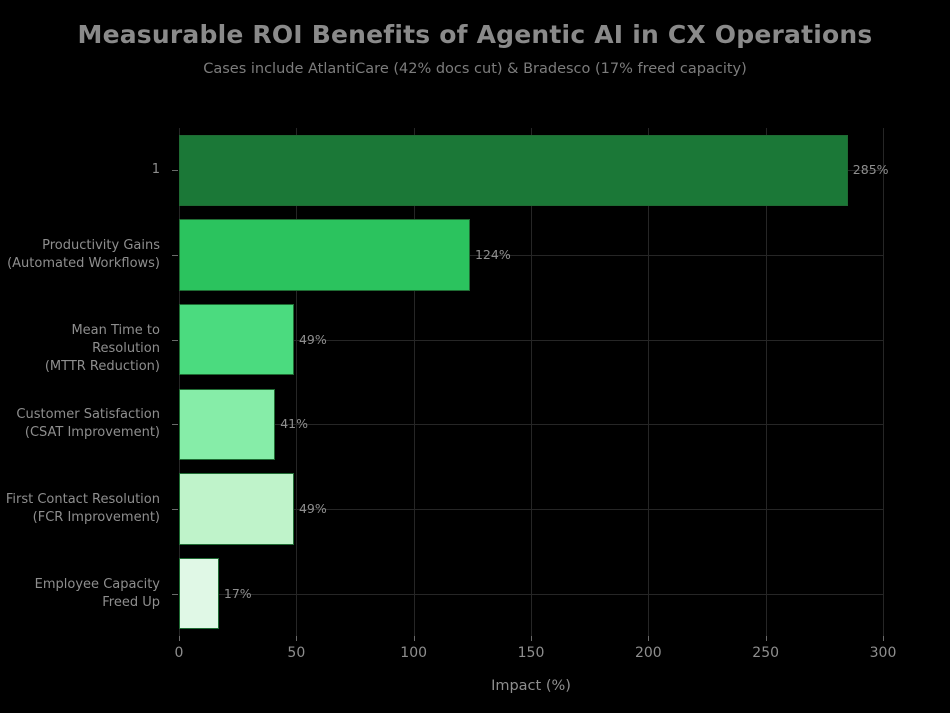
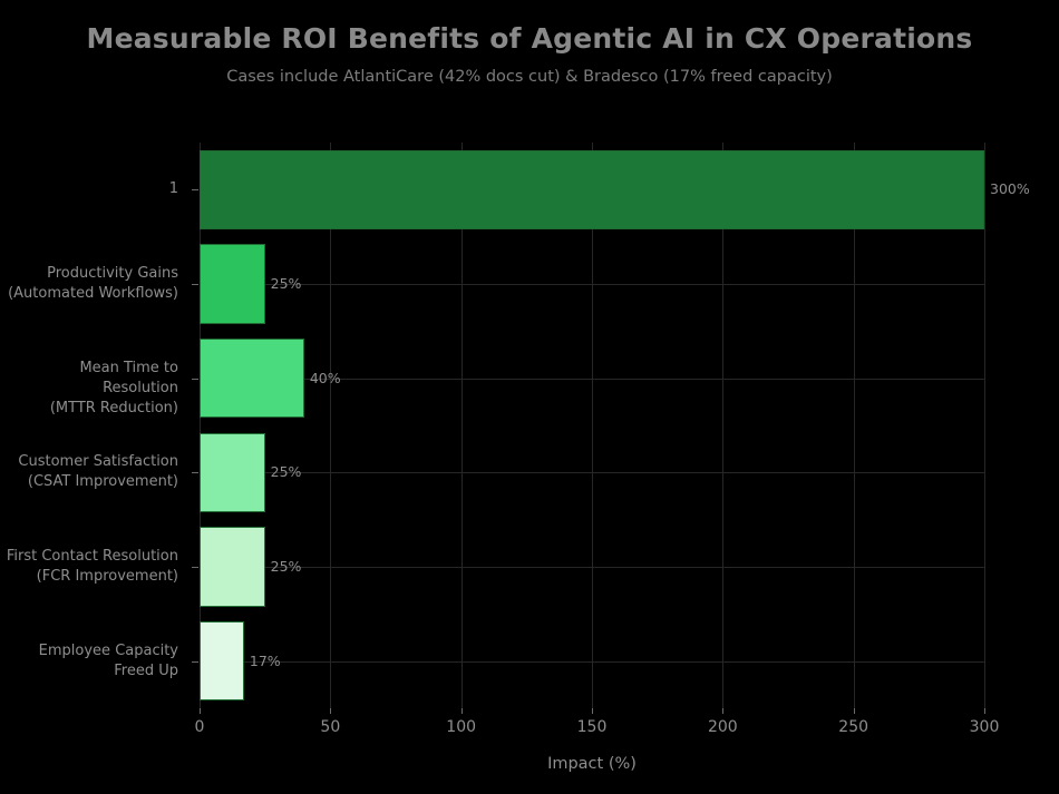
1: 285% -> 300%
Productivity Gains (Automated Workflows): 124% -> 25%
Mean Time to Resolution (MTTR Reduction): 49% -> 40%
Customer Satisfaction (CSAT Improvement): 41% -> 25%
First Contact Resolution (FCR Improvement): 49% -> 25%
